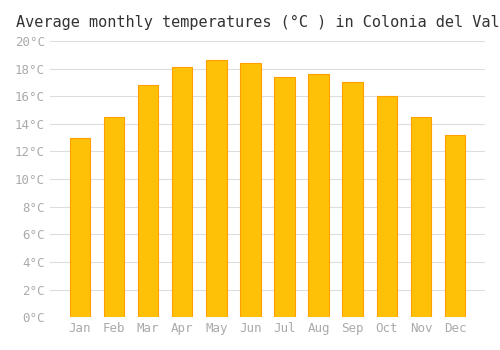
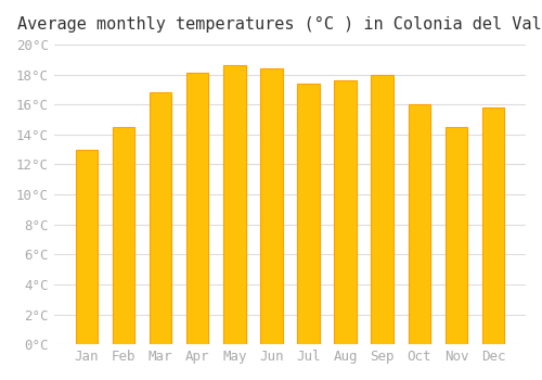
Sep: 17.0°C -> 18.0°C
Dec: 13.2°C -> 15.8°C
